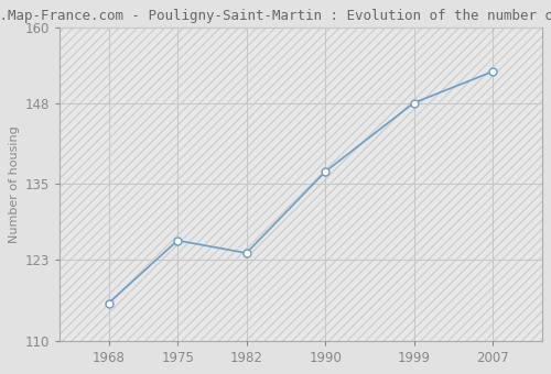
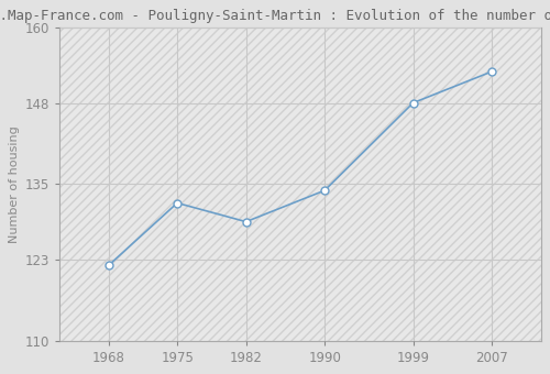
1968: 116 -> 122
1975: 126 -> 132
1982: 124 -> 129
1990: 137 -> 134
